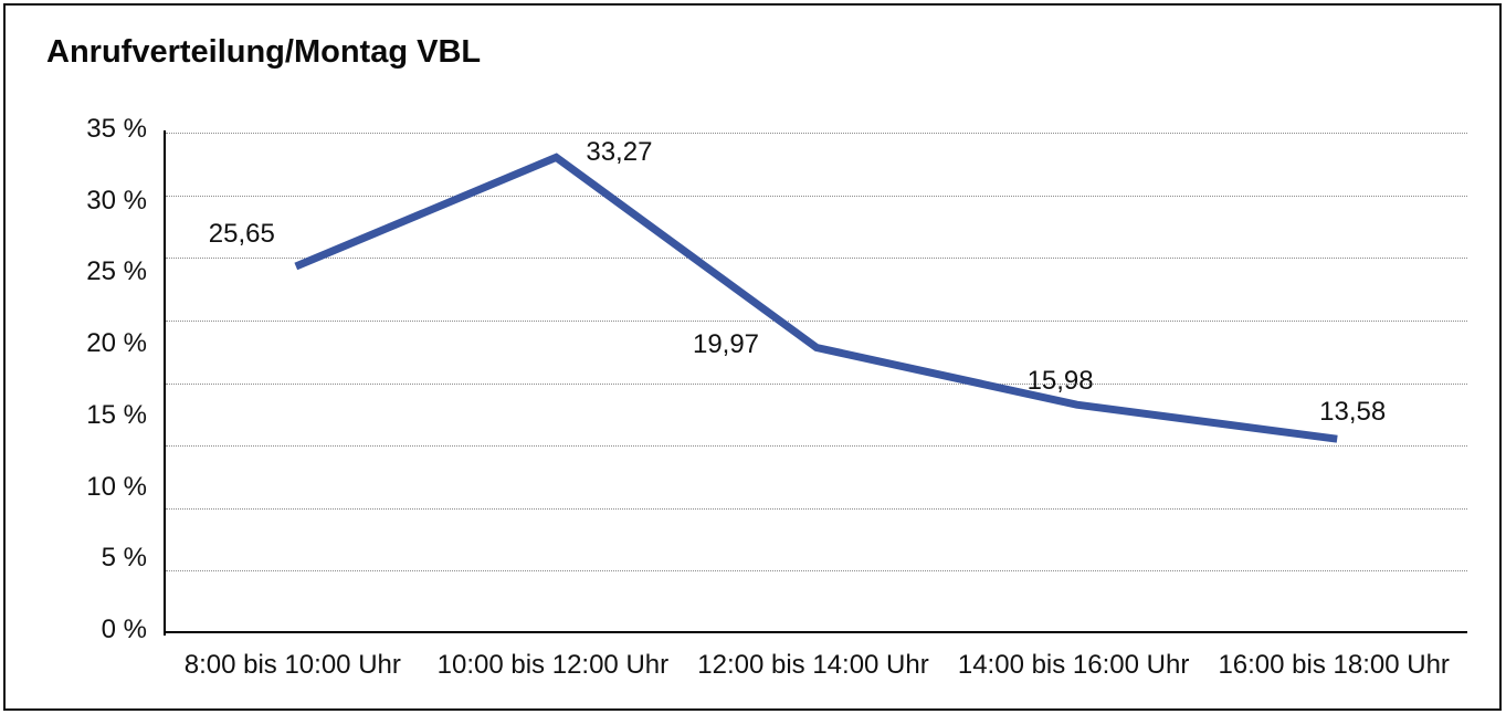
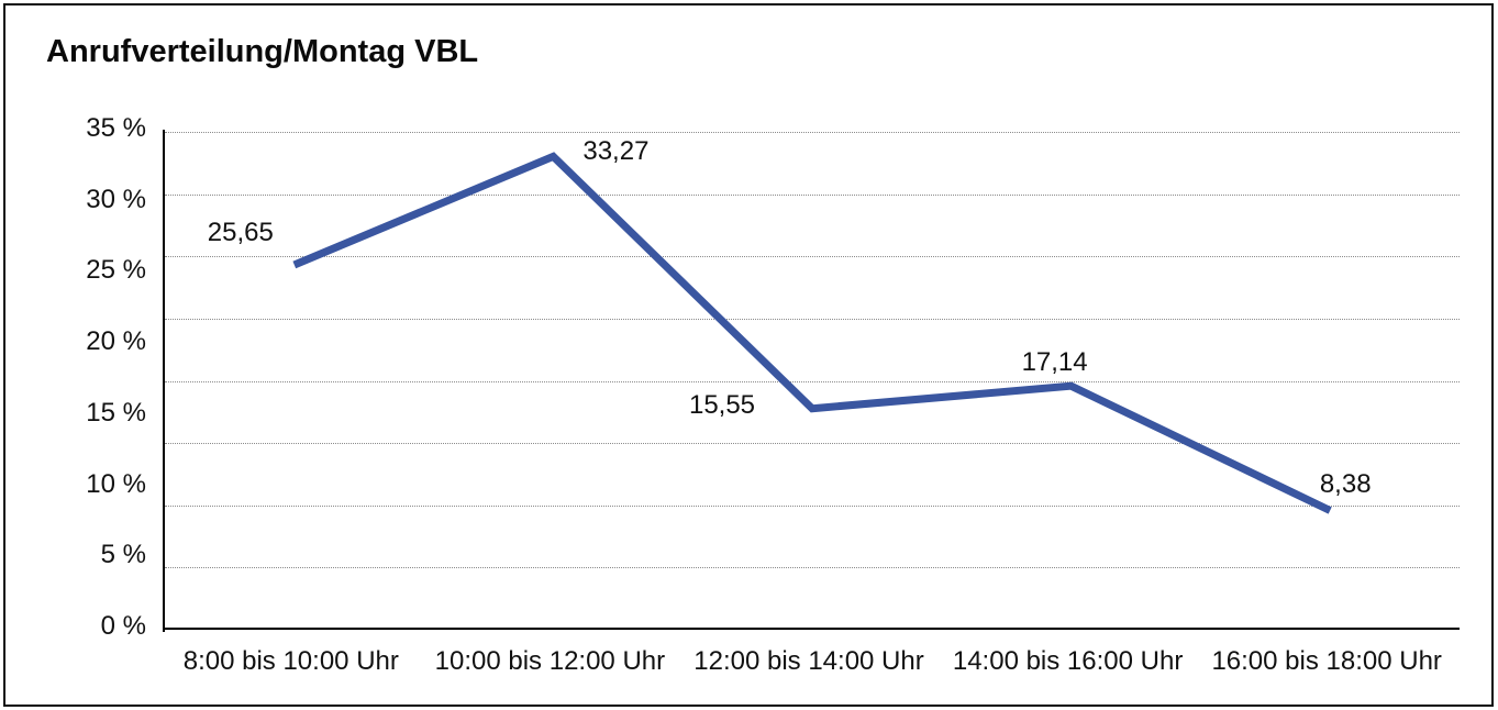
12:00 bis 14:00 Uhr: 19,97 -> 15,55
14:00 bis 16:00 Uhr: 15,98 -> 17,14
16:00 bis 18:00 Uhr: 13,58 -> 8,38
